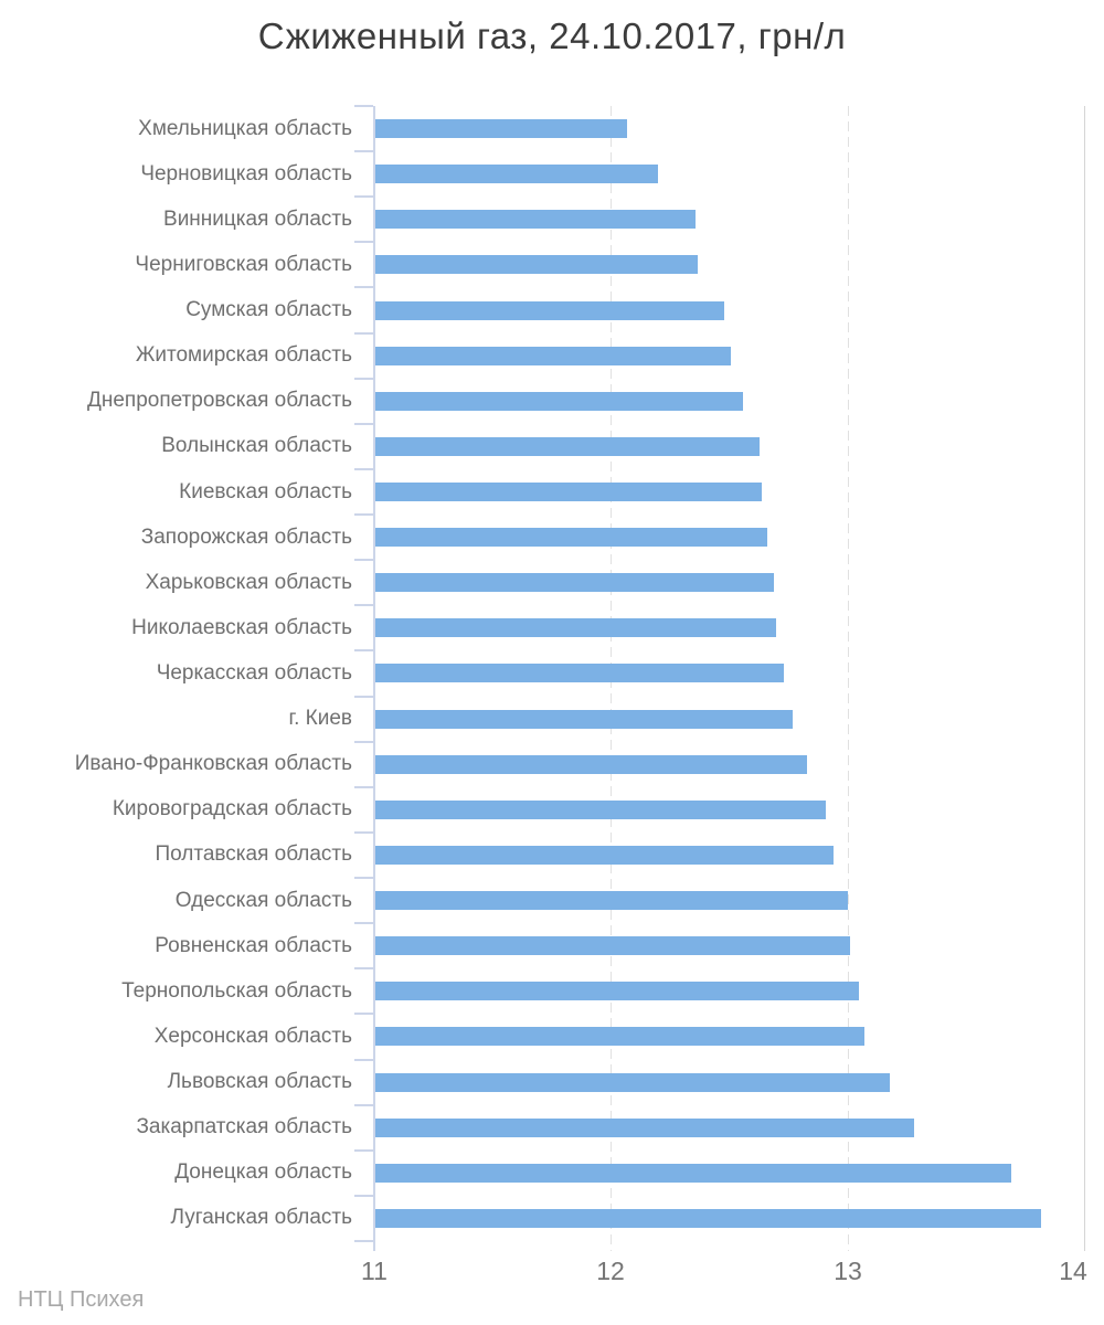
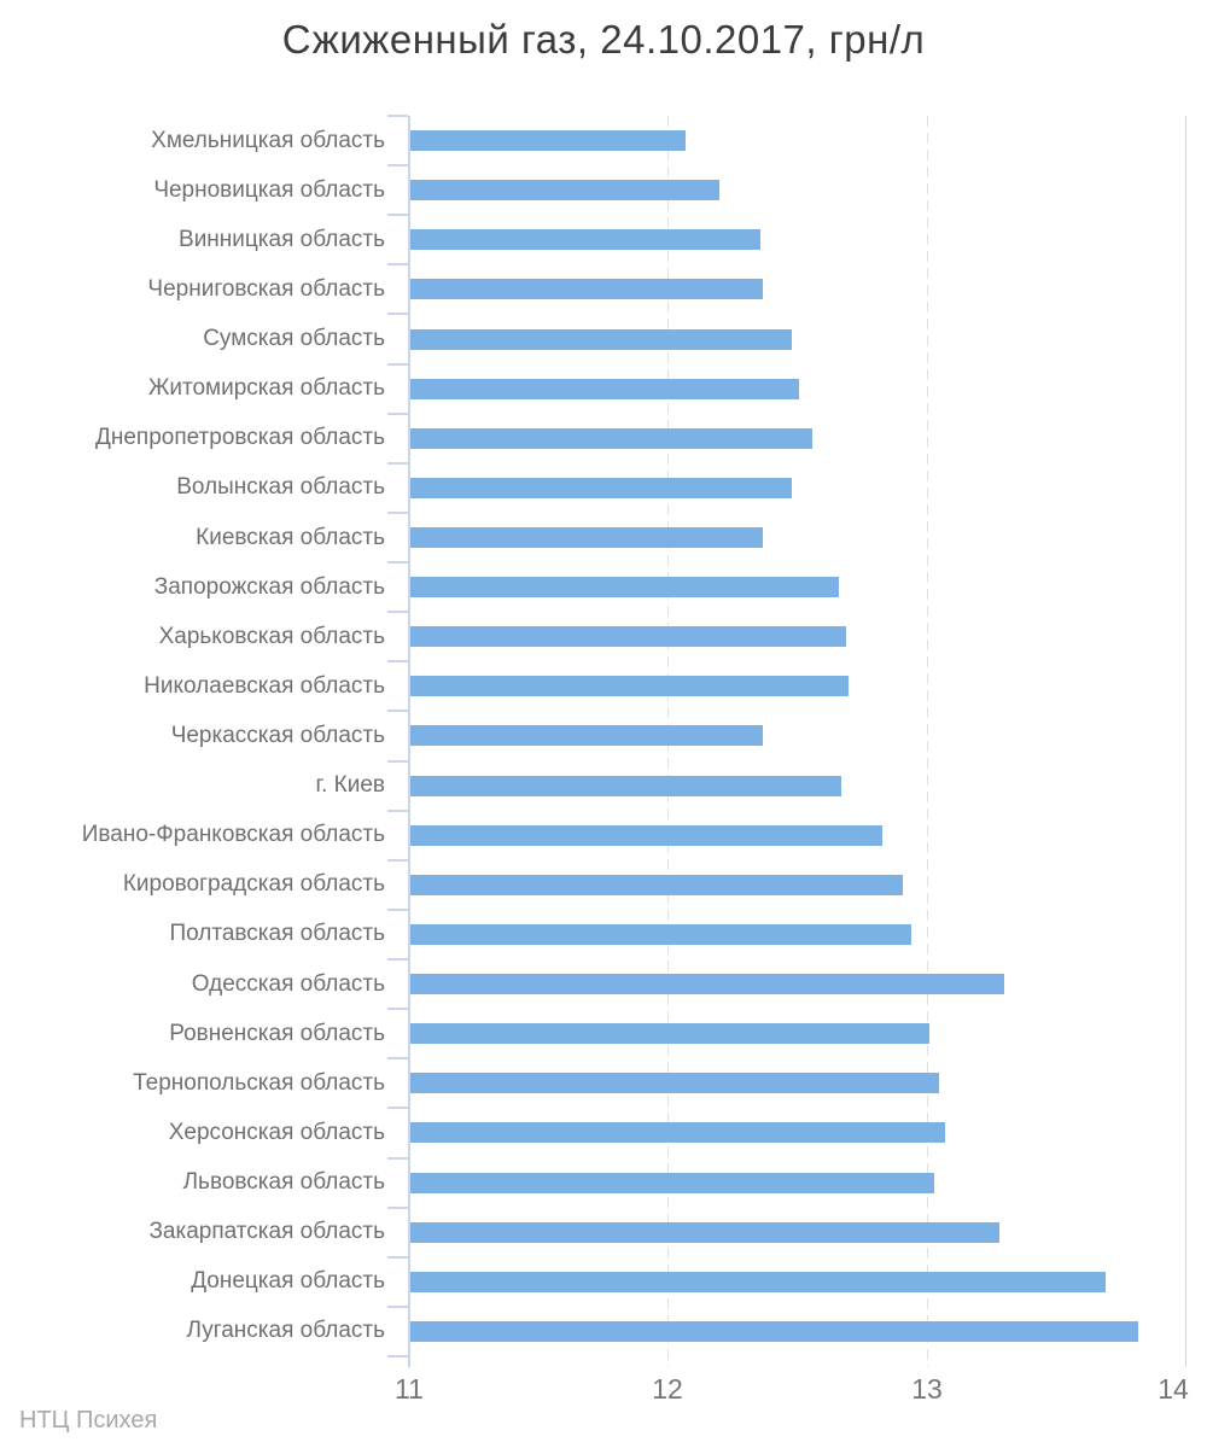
Волынская область: 12.63 -> 12.48
Киевская область: 12.64 -> 12.37
Черкасская область: 12.73 -> 12.37
г. Киев: 12.77 -> 12.67
Одесская область: 13.00 -> 13.30
Львовская область: 13.18 -> 13.03
